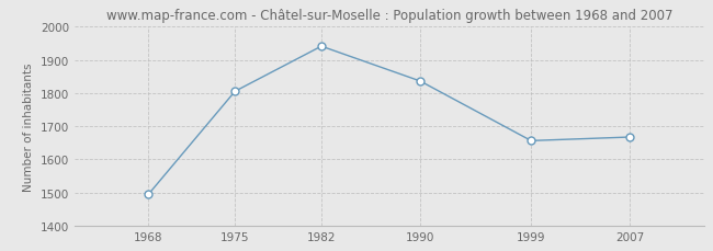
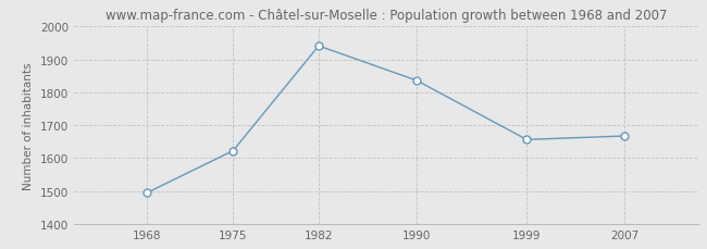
1975: 1805 -> 1622
